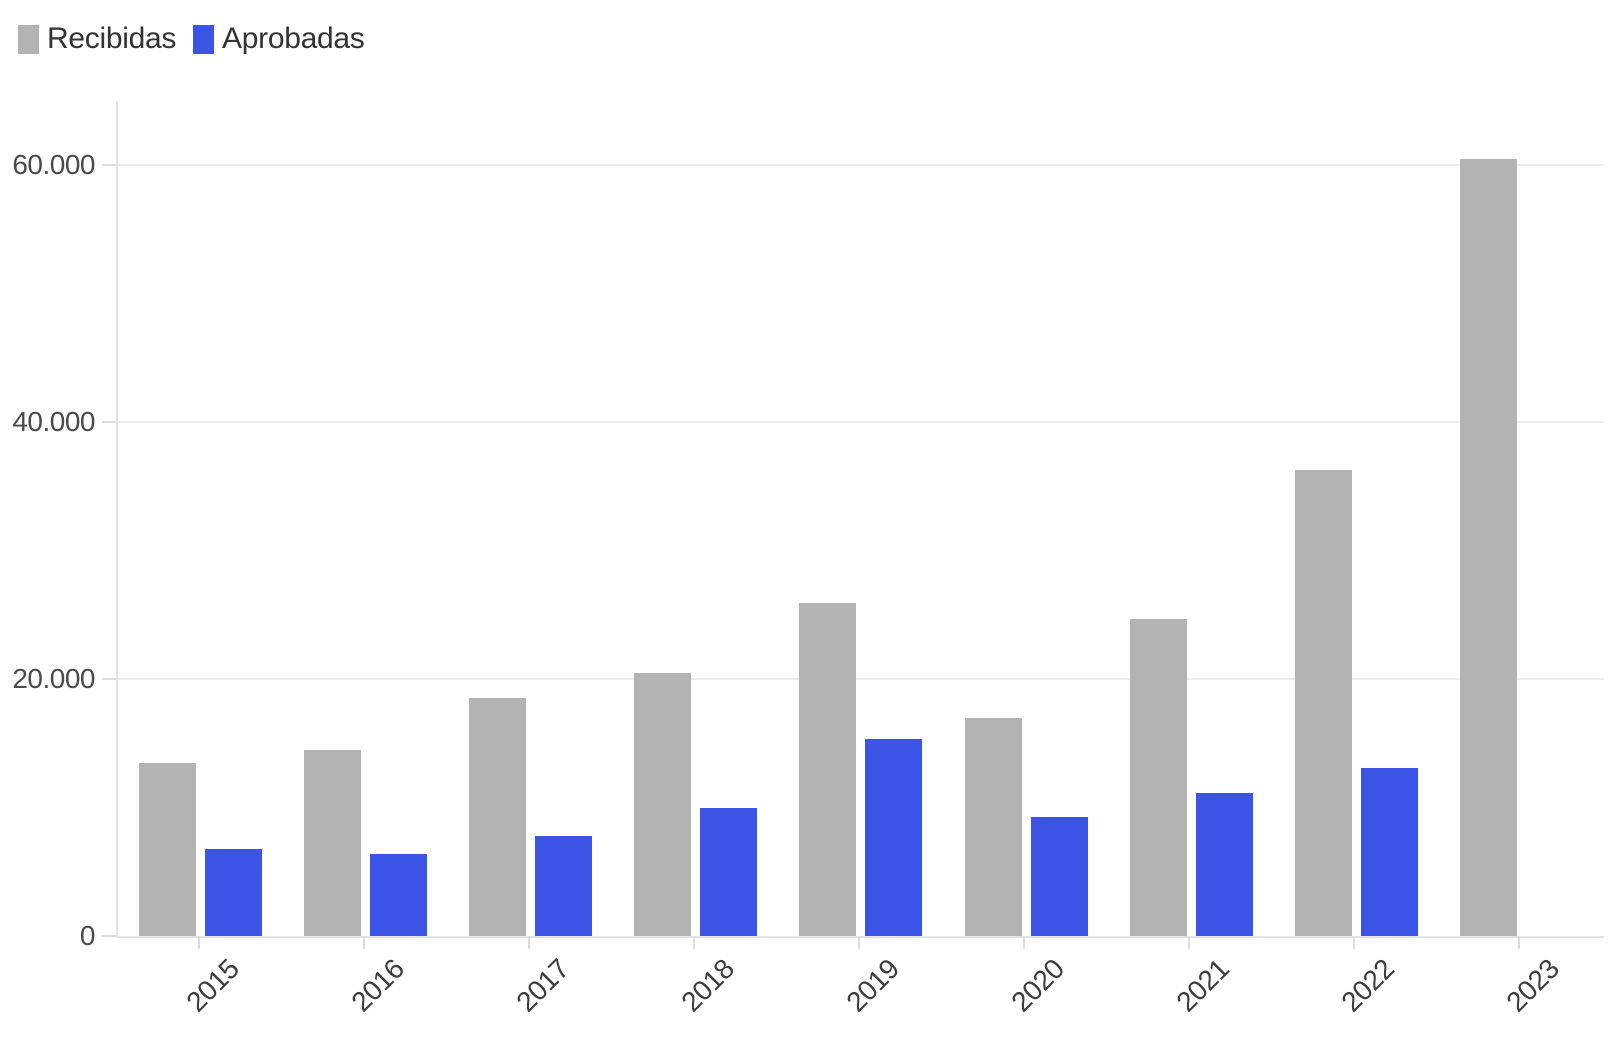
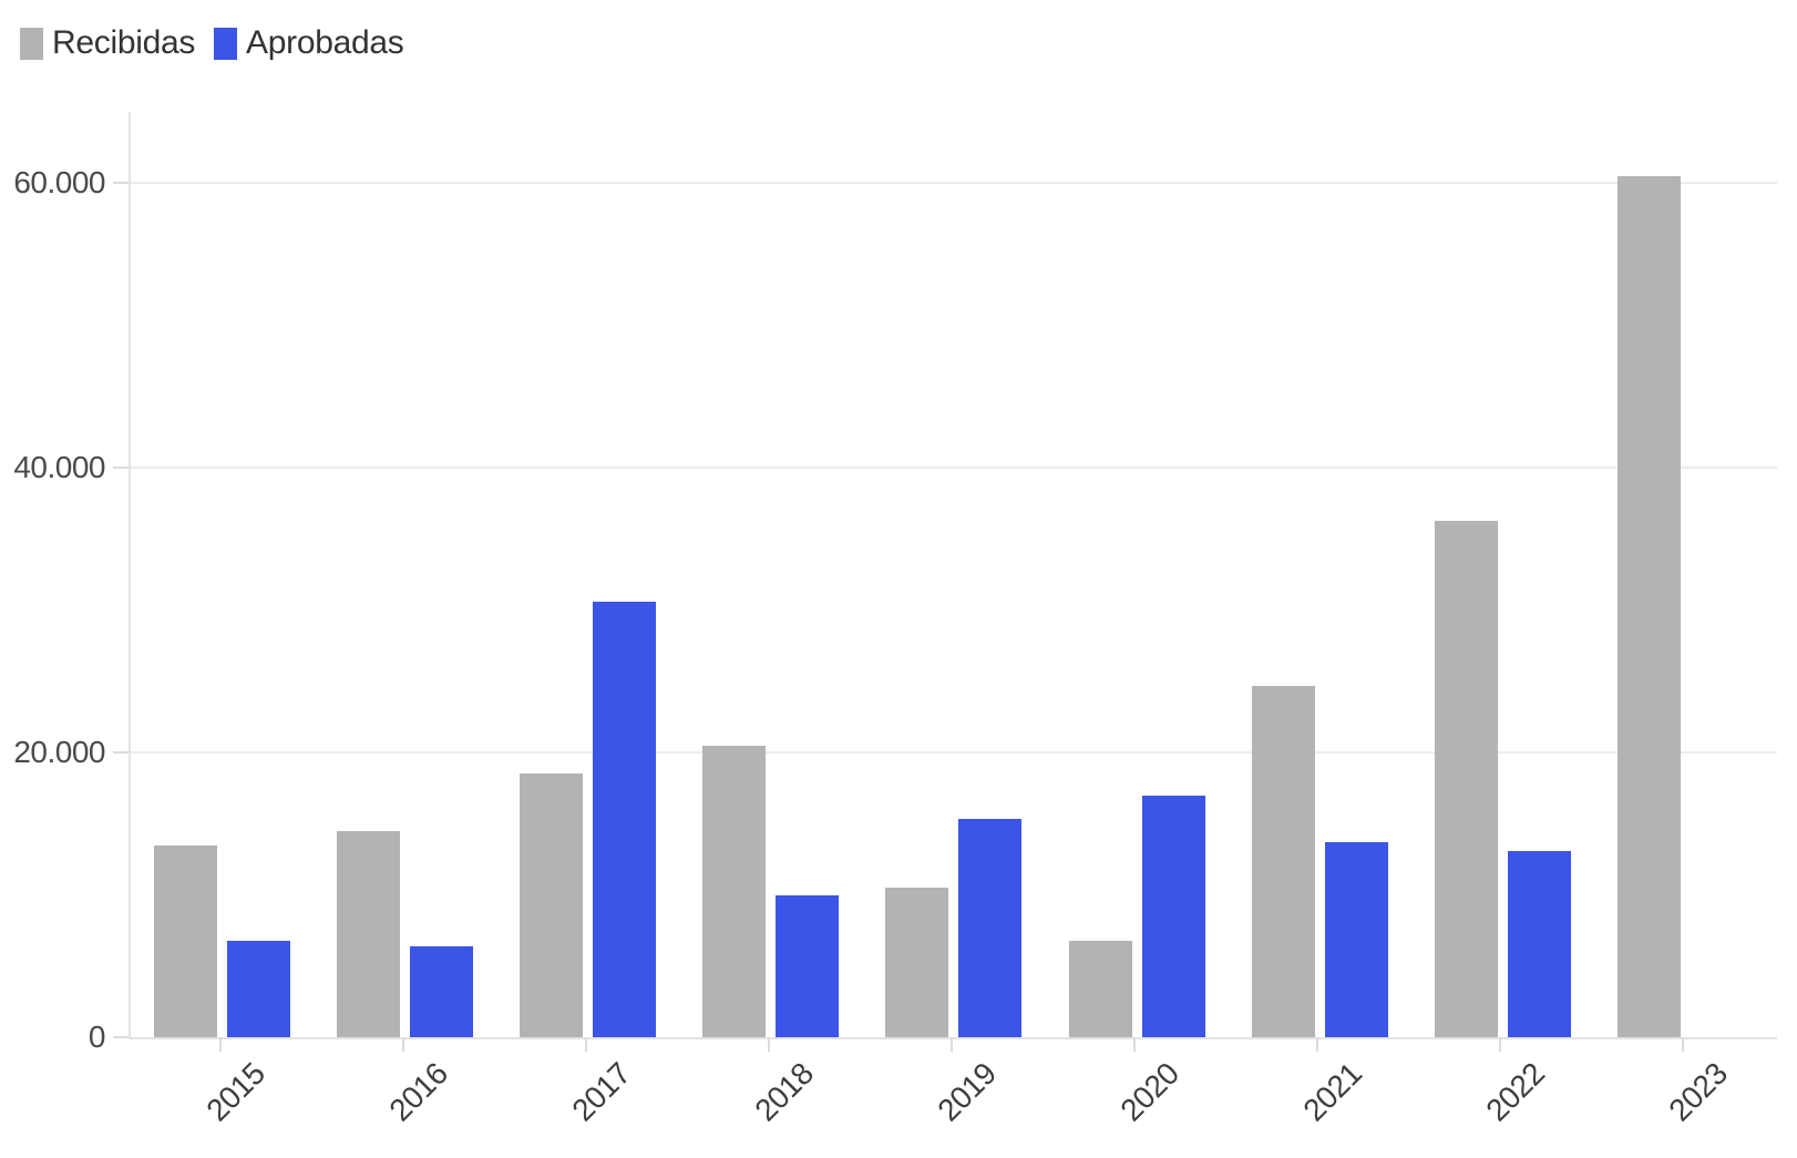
Aprobadas/2017: 7800 -> 30600
Recibidas/2019: 25900 -> 10500
Recibidas/2020: 17000 -> 6800
Aprobadas/2020: 9300 -> 17000
Aprobadas/2021: 11100 -> 13700
